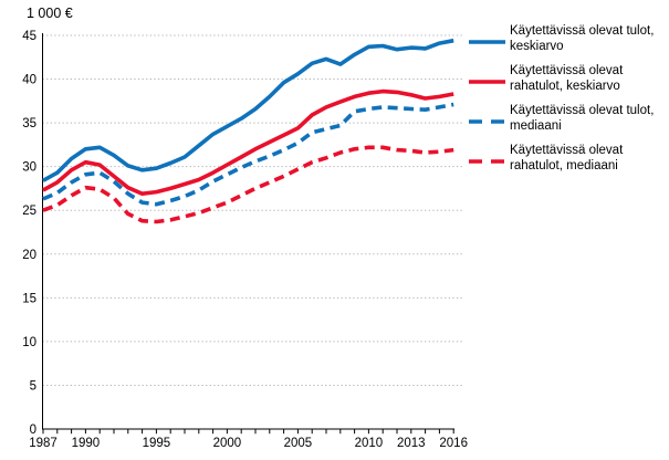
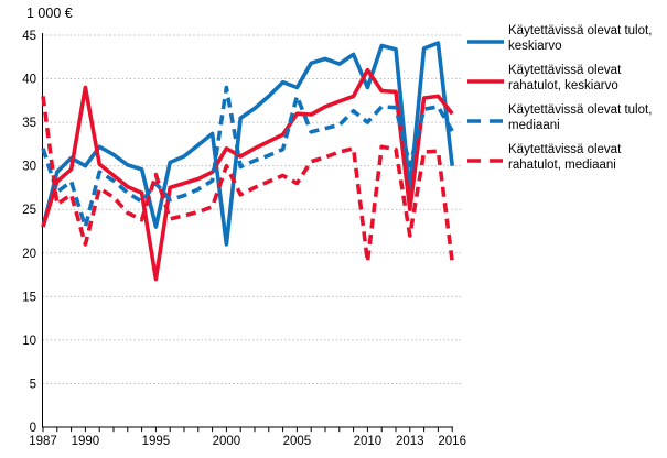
Käytettävissä olevat tulot, keskiarvo/1987: 28 -> 23
Käytettävissä olevat rahatulot, keskiarvo/1987: 27 -> 23
Käytettävissä olevat tulot, mediaani/1987: 26 -> 32
Käytettävissä olevat rahatulot, mediaani/1987: 25 -> 38
Käytettävissä olevat tulot, keskiarvo/1990: 32 -> 30
Käytettävissä olevat rahatulot, keskiarvo/1990: 30 -> 39
Käytettävissä olevat tulot, mediaani/1990: 29 -> 23
Käytettävissä olevat rahatulot, mediaani/1990: 28 -> 21
Käytettävissä olevat tulot, keskiarvo/1995: 30 -> 23
Käytettävissä olevat rahatulot, keskiarvo/1995: 27 -> 17
Käytettävissä olevat tulot, mediaani/1995: 26 -> 28
Käytettävissä olevat rahatulot, mediaani/1995: 24 -> 29
Käytettävissä olevat tulot, keskiarvo/2000: 35 -> 21
Käytettävissä olevat rahatulot, keskiarvo/2000: 30 -> 32
Käytettävissä olevat tulot, mediaani/2000: 29 -> 39
Käytettävissä olevat rahatulot, mediaani/2000: 26 -> 30
Käytettävissä olevat tulot, keskiarvo/2005: 41 -> 39
Käytettävissä olevat rahatulot, keskiarvo/2005: 34 -> 36
Käytettävissä olevat tulot, mediaani/2005: 33 -> 38
Käytettävissä olevat rahatulot, mediaani/2005: 30 -> 28
Käytettävissä olevat tulot, keskiarvo/2010: 44 -> 39
Käytettävissä olevat rahatulot, keskiarvo/2010: 38 -> 41
Käytettävissä olevat tulot, mediaani/2010: 37 -> 35
Käytettävissä olevat rahatulot, mediaani/2010: 32 -> 19
Käytettävissä olevat tulot, keskiarvo/2013: 44 -> 27
Käytettävissä olevat rahatulot, keskiarvo/2013: 38 -> 25
Käytettävissä olevat tulot, mediaani/2013: 37 -> 30
Käytettävissä olevat rahatulot, mediaani/2013: 32 -> 22
Käytettävissä olevat tulot, keskiarvo/2016: 44 -> 30
Käytettävissä olevat rahatulot, keskiarvo/2016: 38 -> 36
Käytettävissä olevat tulot, mediaani/2016: 37 -> 34
Käytettävissä olevat rahatulot, mediaani/2016: 32 -> 19
